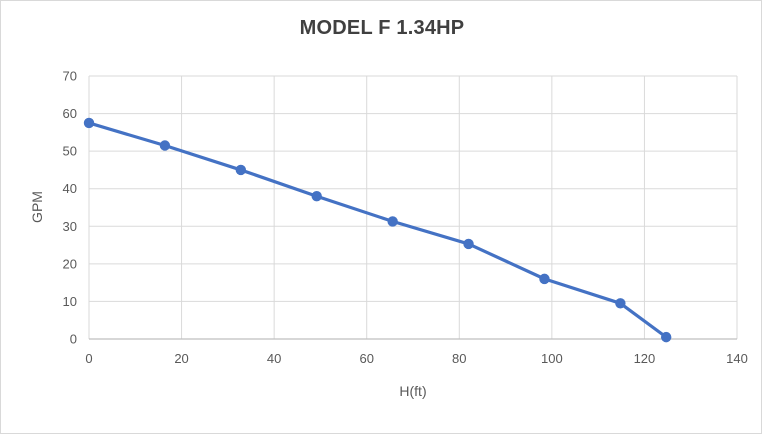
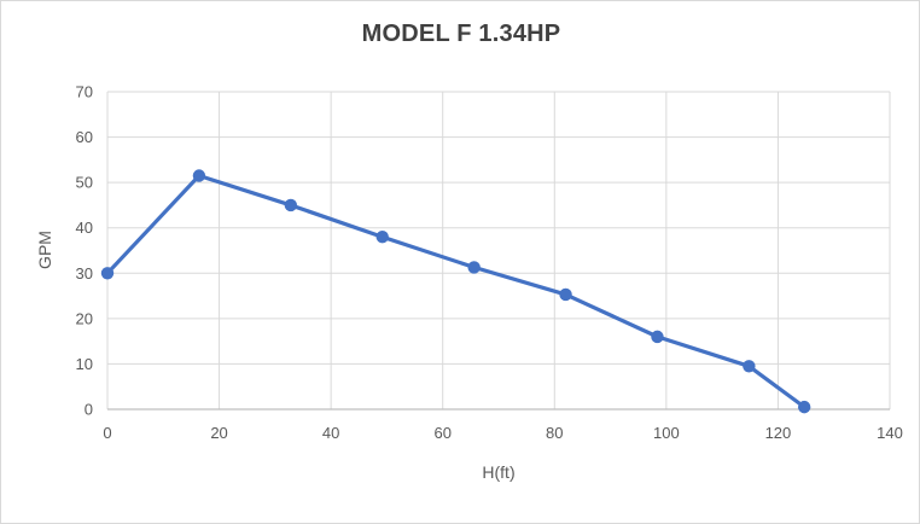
0: 58 -> 30
